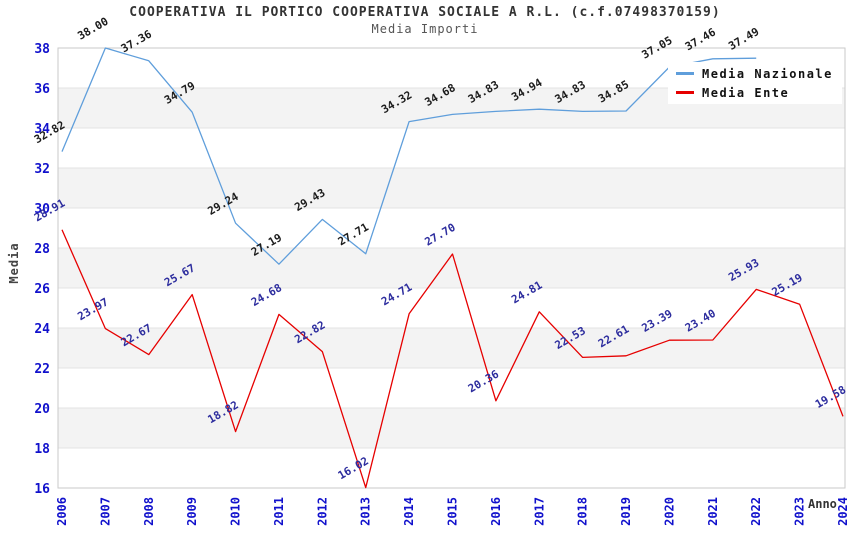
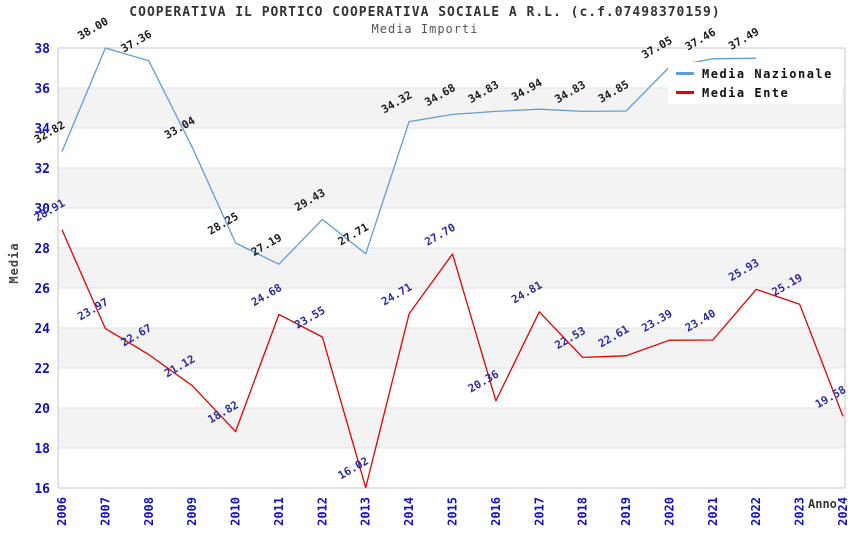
Media Nazionale/2009: 34.79 -> 33.04
Media Ente/2009: 25.67 -> 21.12
Media Nazionale/2010: 29.24 -> 28.25
Media Ente/2012: 22.82 -> 23.55
